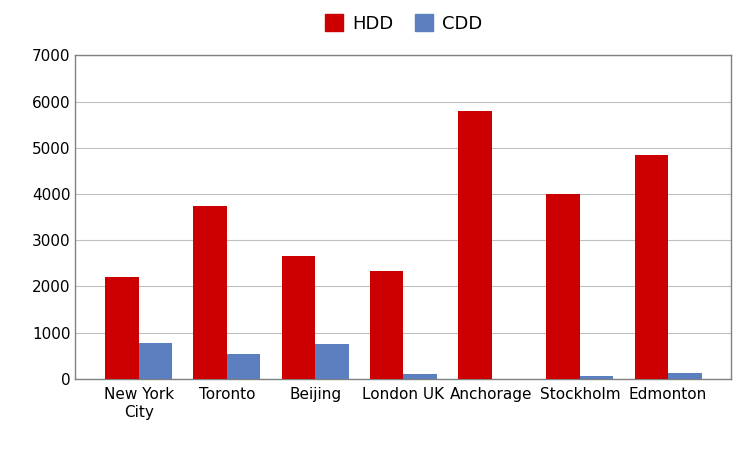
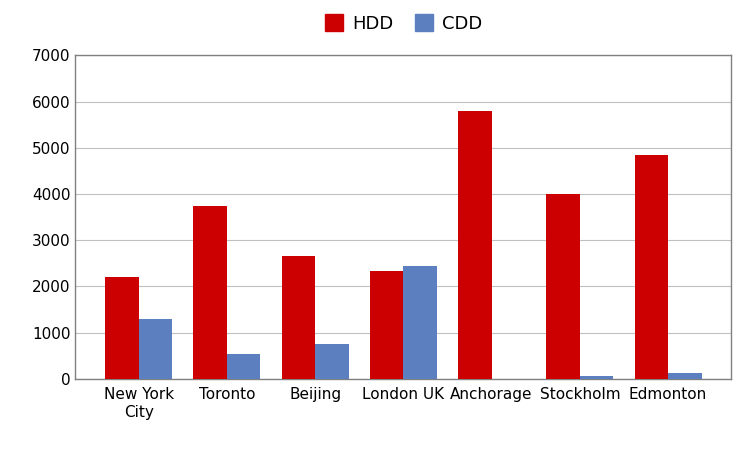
CDD/New York City: 780 -> 1300
CDD/London UK: 120 -> 2450
